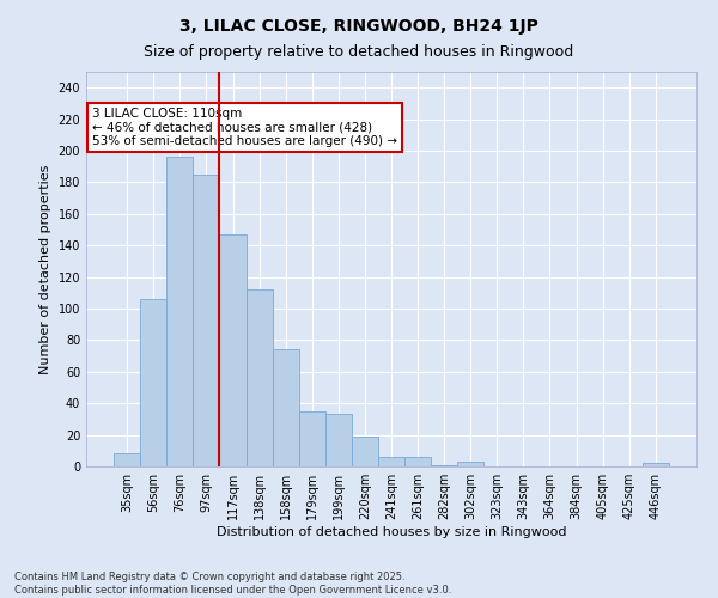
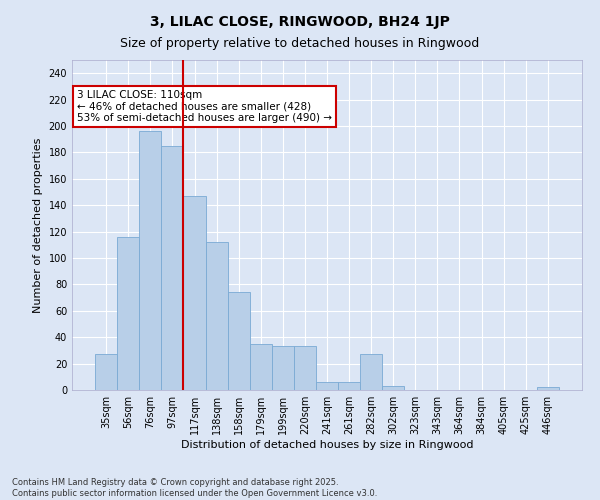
35sqm: 8 -> 27
56sqm: 106 -> 116
220sqm: 19 -> 33
282sqm: 1 -> 27
